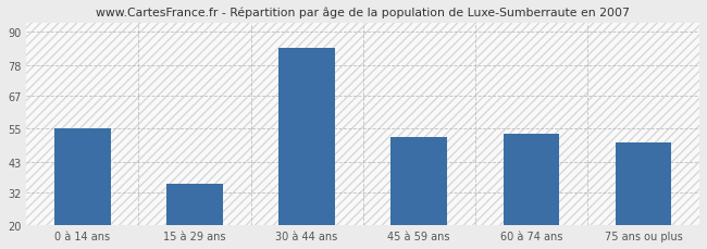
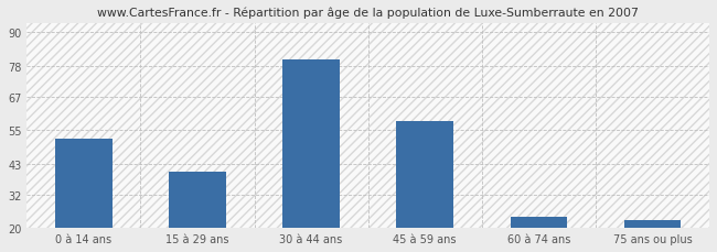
0 à 14 ans: 55 -> 52
15 à 29 ans: 35 -> 40
30 à 44 ans: 84 -> 80
45 à 59 ans: 52 -> 58
60 à 74 ans: 53 -> 24
75 ans ou plus: 50 -> 23
